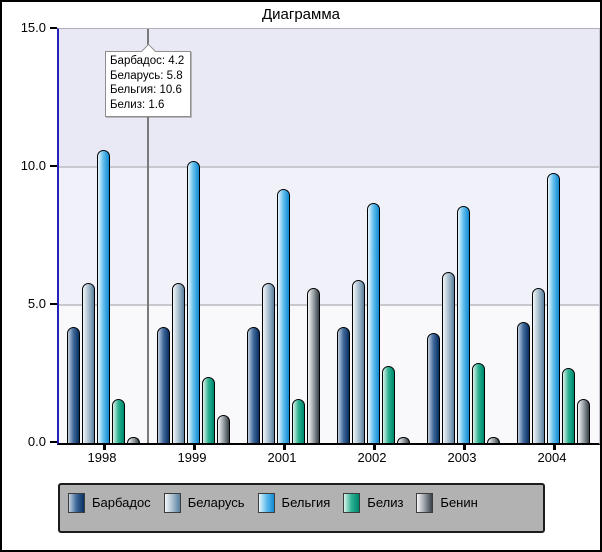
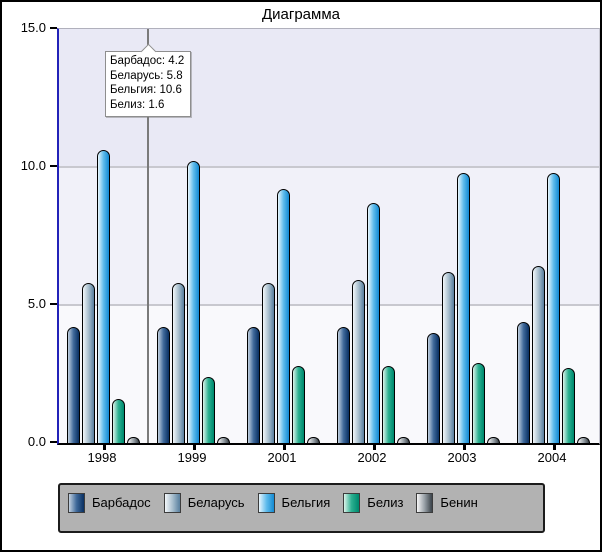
Бенин/1999: 1.0 -> 0.2
Белиз/2001: 1.6 -> 2.8
Бенин/2001: 5.6 -> 0.2
Бельгия/2003: 8.6 -> 9.8
Беларусь/2004: 5.6 -> 6.4
Бенин/2004: 1.6 -> 0.2
